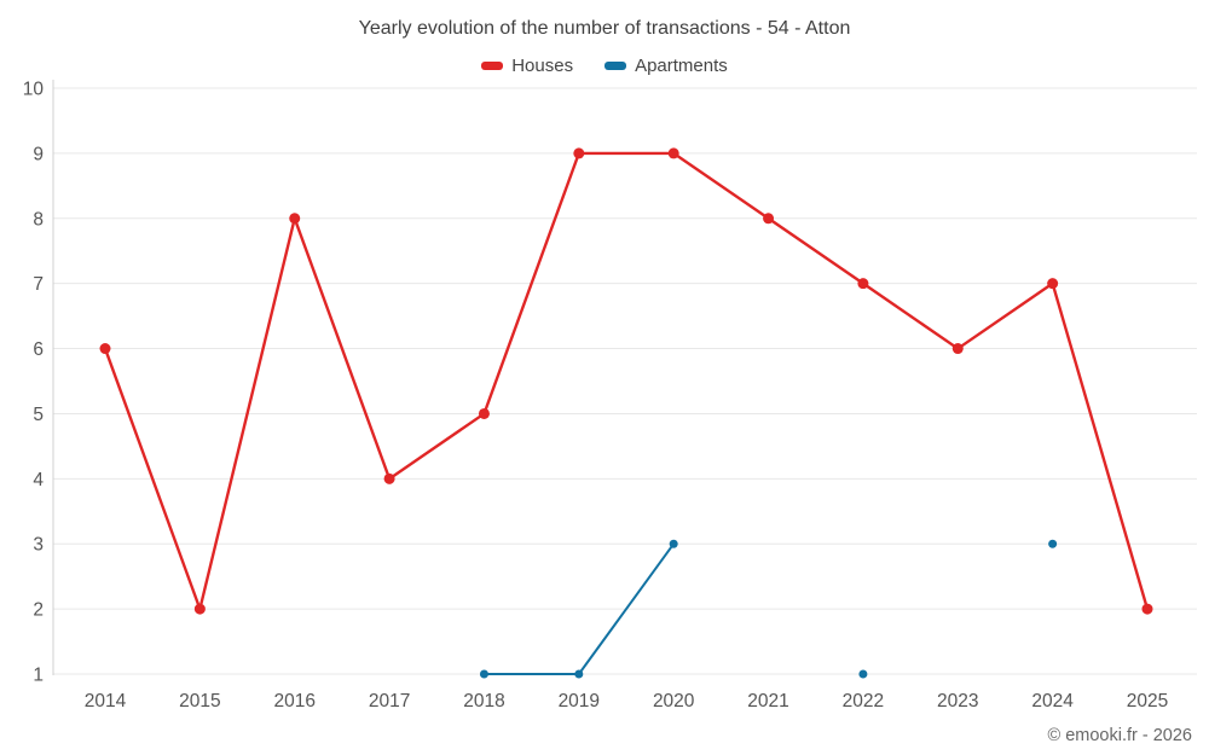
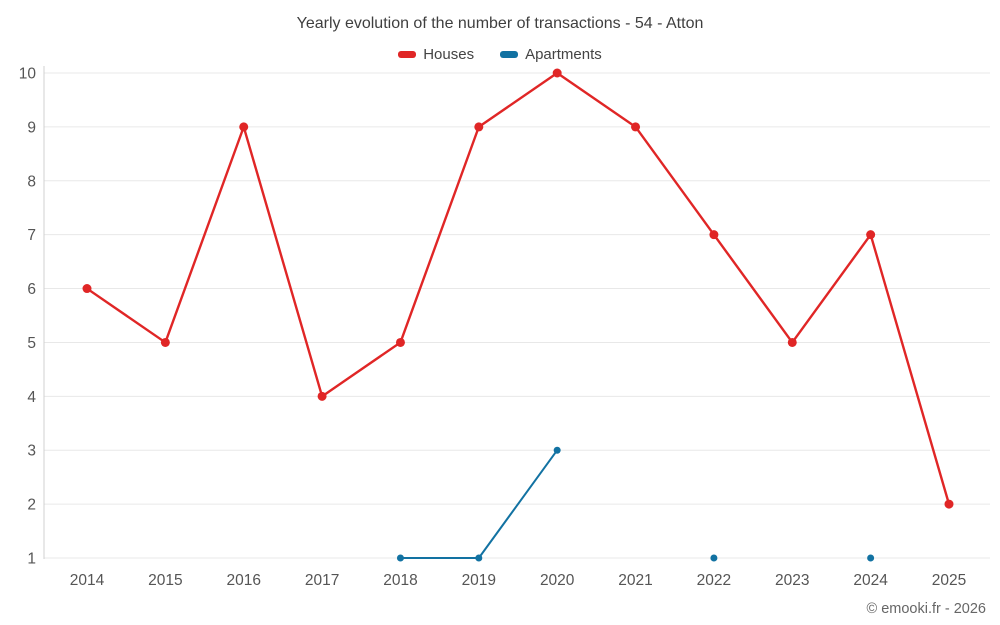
Houses/2015: 2 -> 5
Houses/2016: 8 -> 9
Houses/2020: 9 -> 10
Houses/2021: 8 -> 9
Houses/2023: 6 -> 5
Apartments/2024: 3 -> 1
